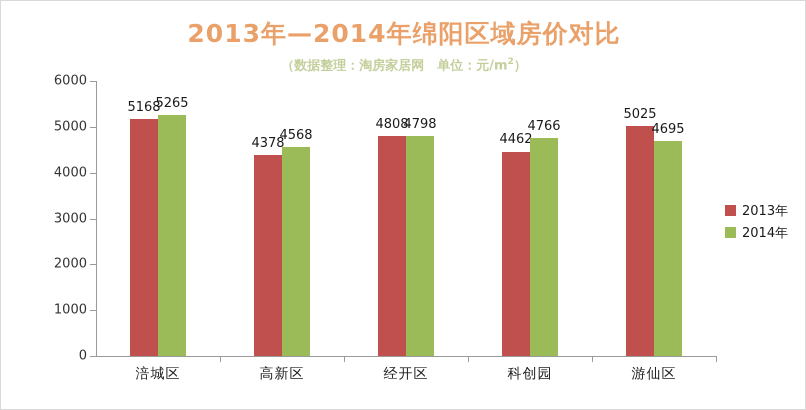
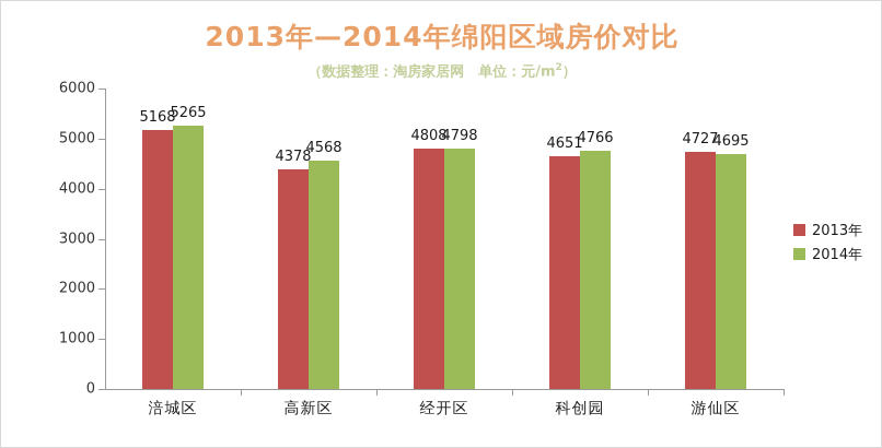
2013年/科创园: 4462 -> 4651
2013年/游仙区: 5025 -> 4727
